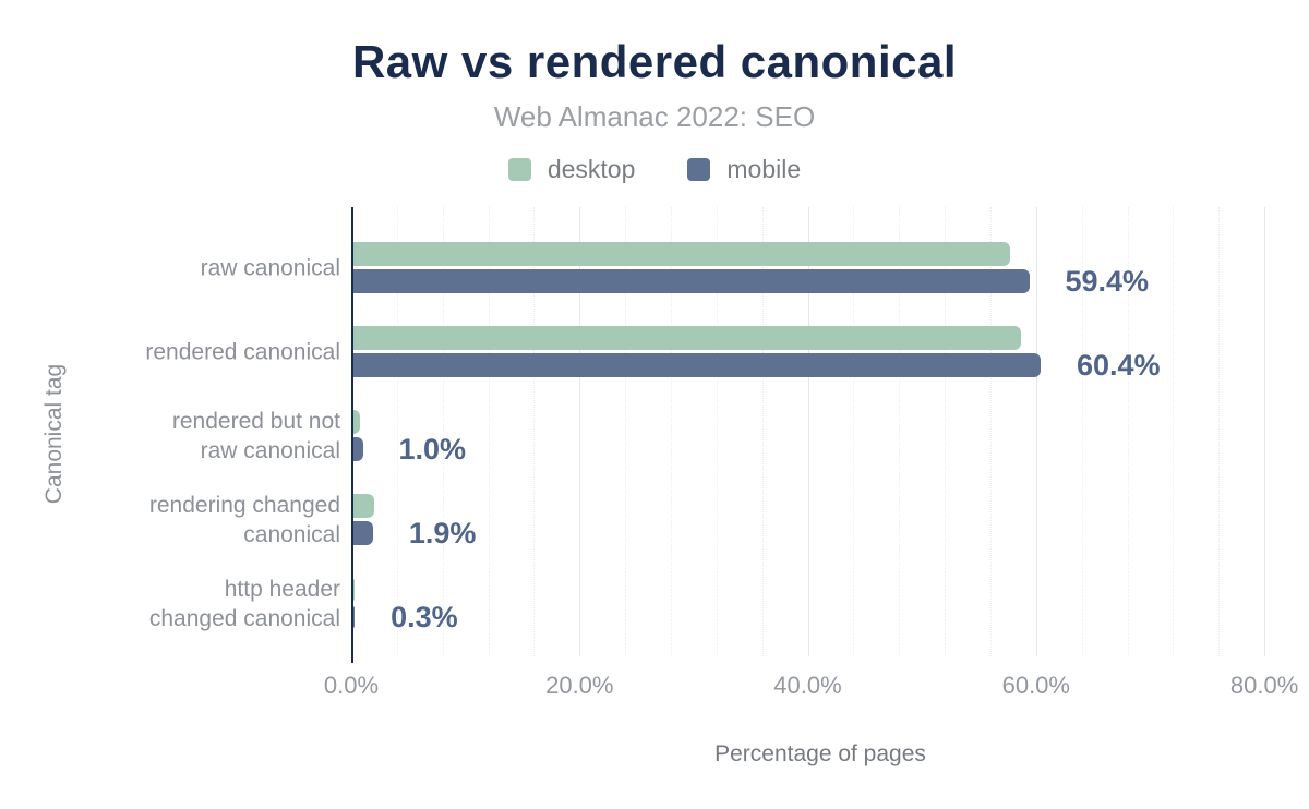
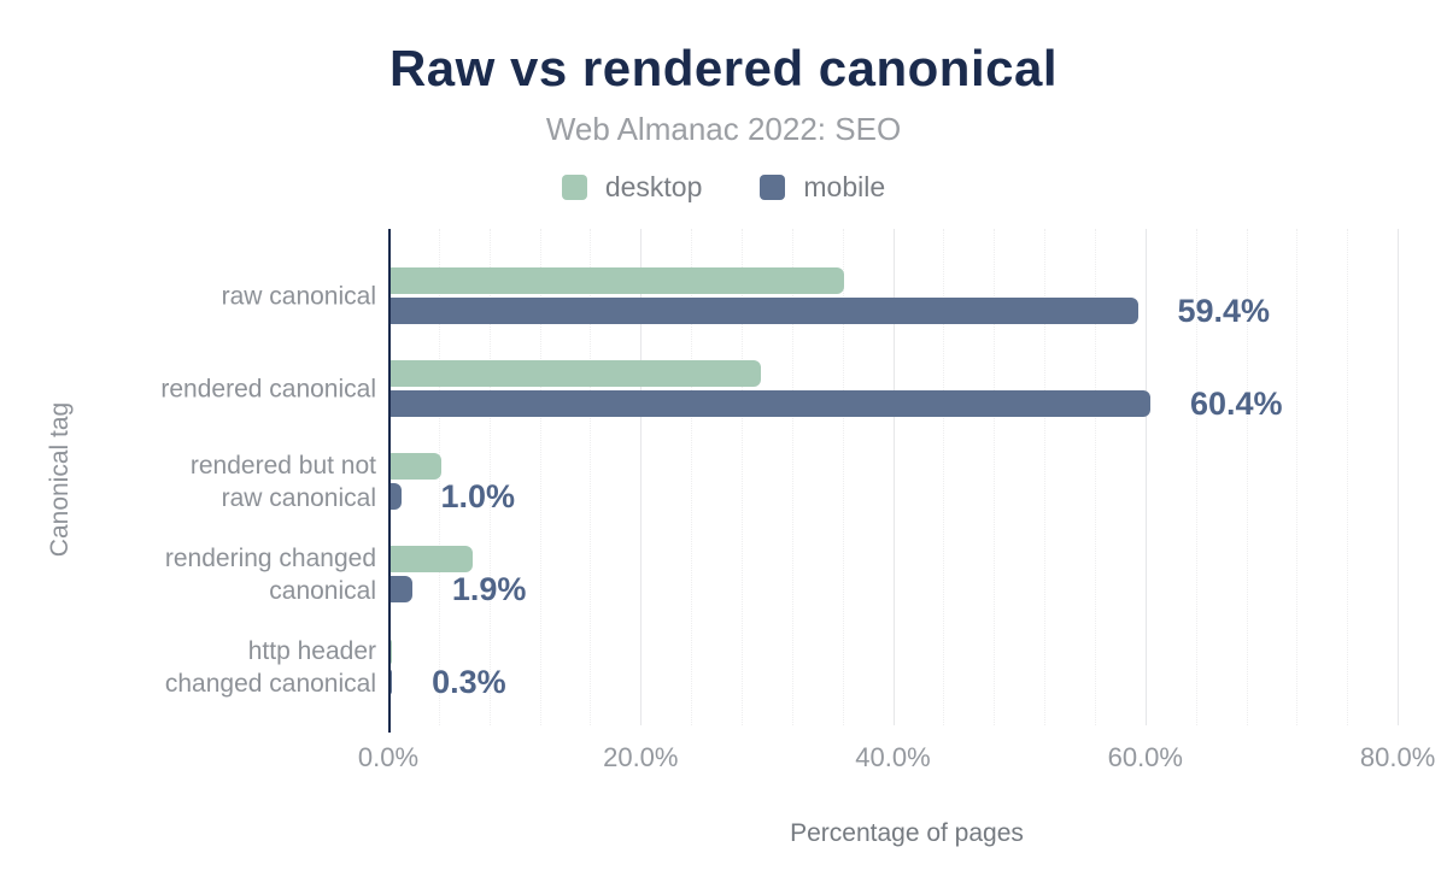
desktop/raw canonical: 57.7% -> 36.1%
desktop/rendered canonical: 58.7% -> 29.5%
desktop/rendered but not raw canonical: 0.8% -> 4.2%
desktop/rendering changed canonical: 2.0% -> 6.7%
